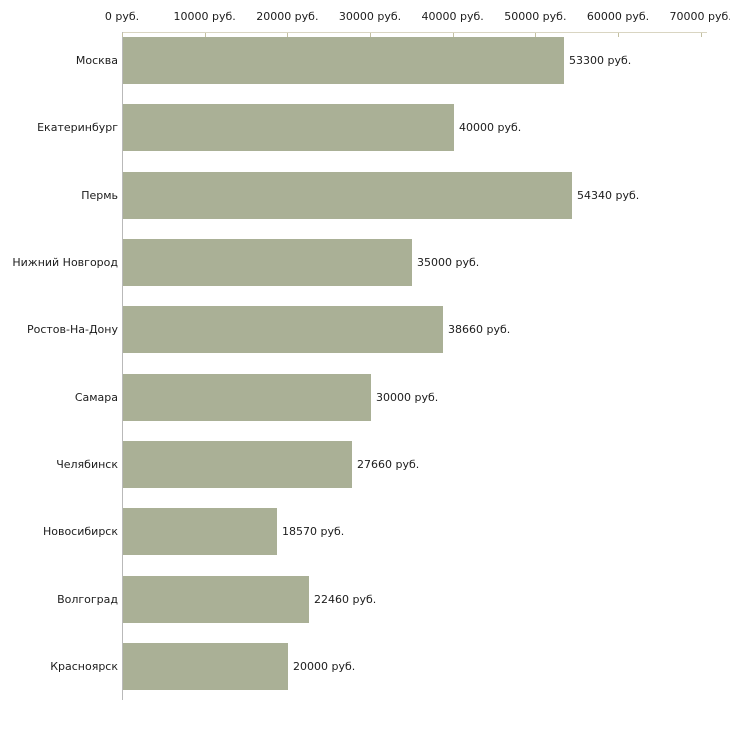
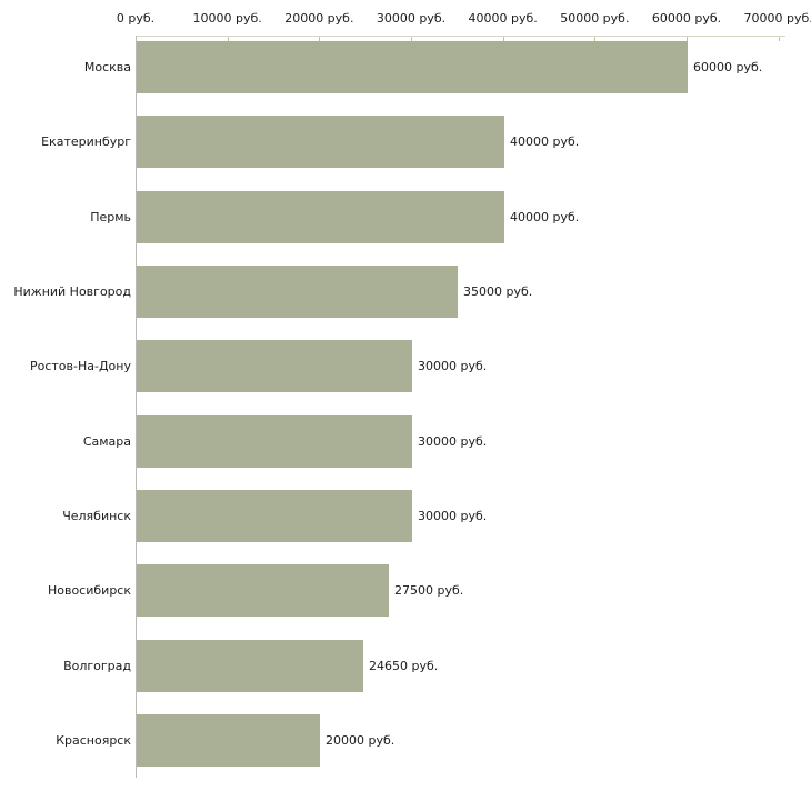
Москва: 53300 -> 60000
Пермь: 54340 -> 40000
Ростов-На-Дону: 38660 -> 30000
Челябинск: 27660 -> 30000
Новосибирск: 18570 -> 27500
Волгоград: 22460 -> 24650
